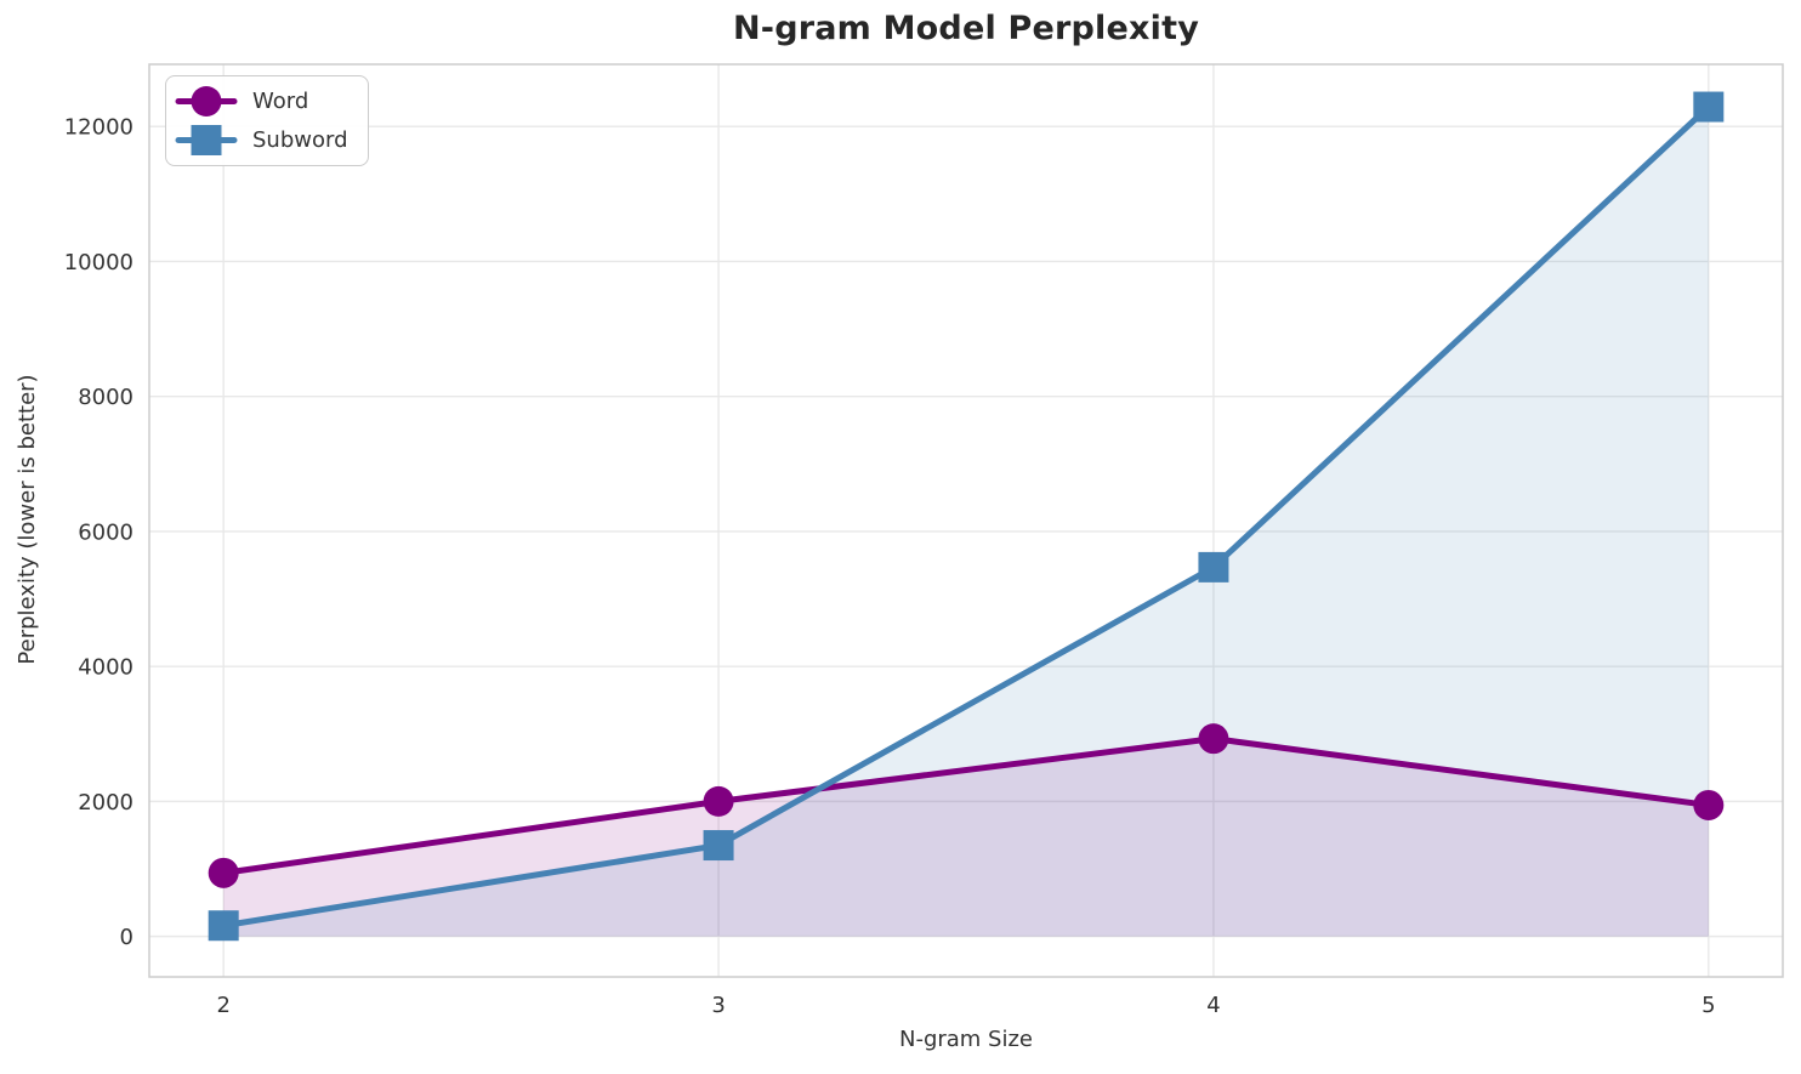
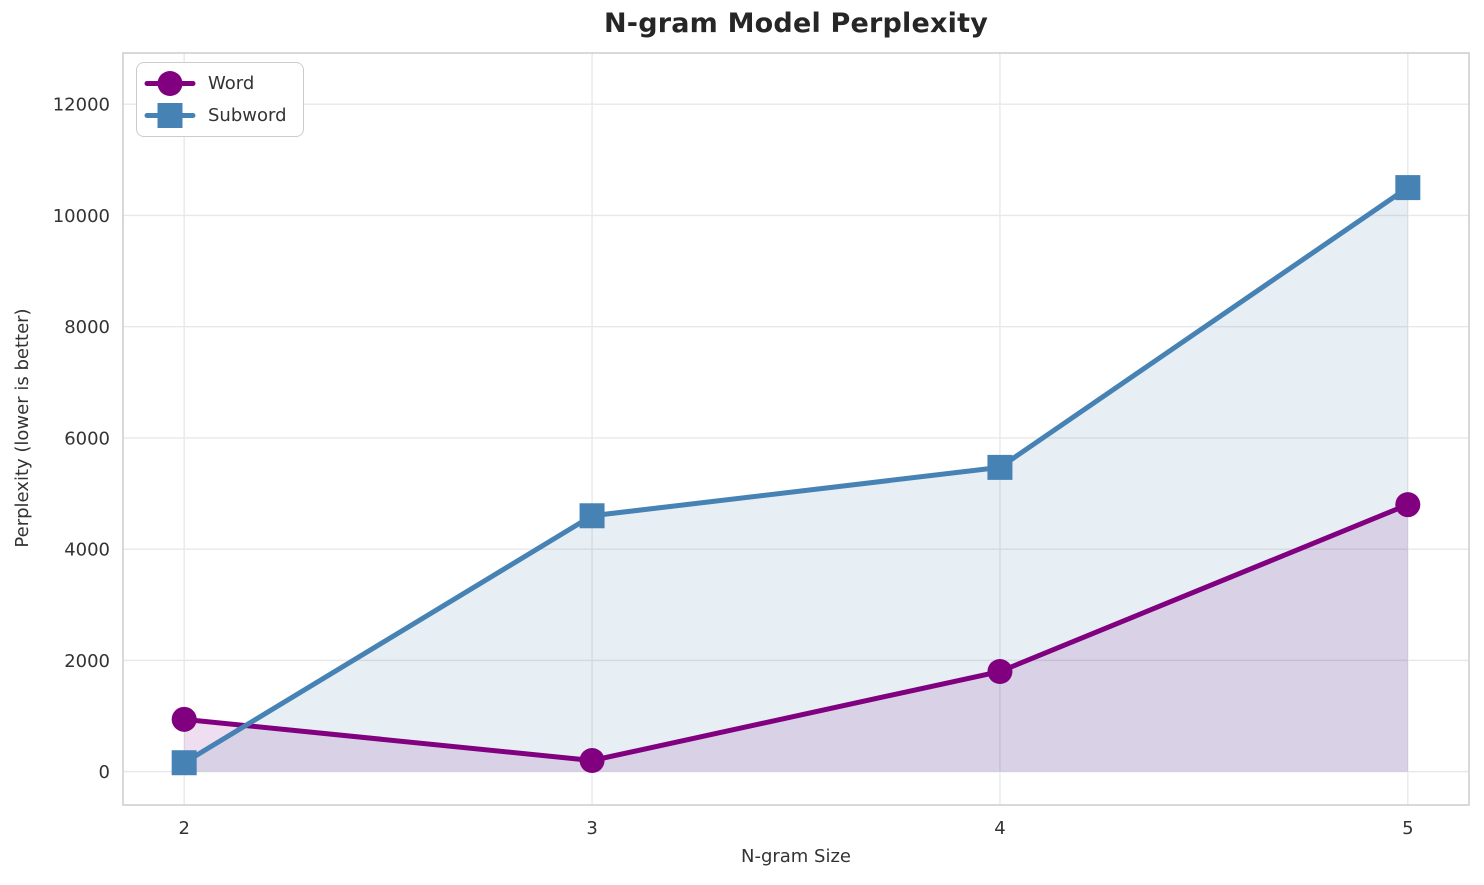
Word/3: 2000 -> 200
Subword/3: 1400 -> 4600
Word/4: 2900 -> 1800
Word/5: 1900 -> 4800
Subword/5: 12300 -> 10500
